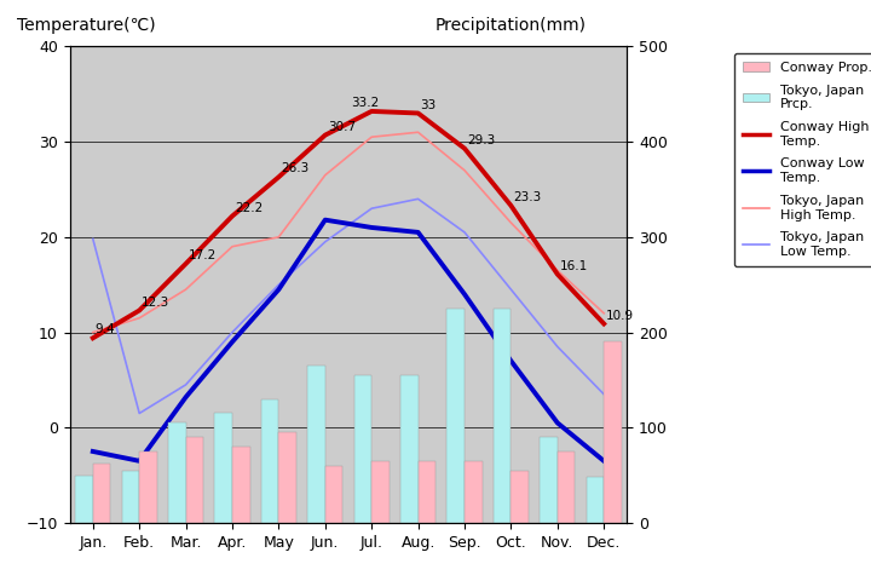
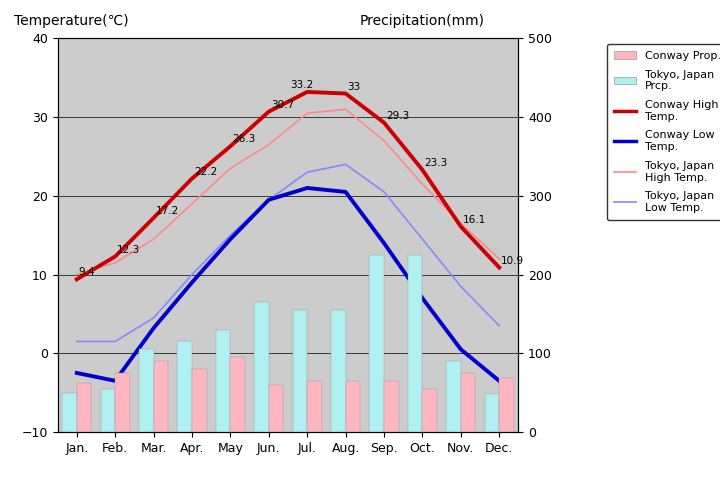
Tokyo, Japan Low Temp./Jan.: 19.8 -> 1.5
Tokyo, Japan High Temp./May: 20.0 -> 23.5
Conway Low Temp./Jun.: 21.8 -> 19.5
Conway Prop./Dec.: 190 -> 68
